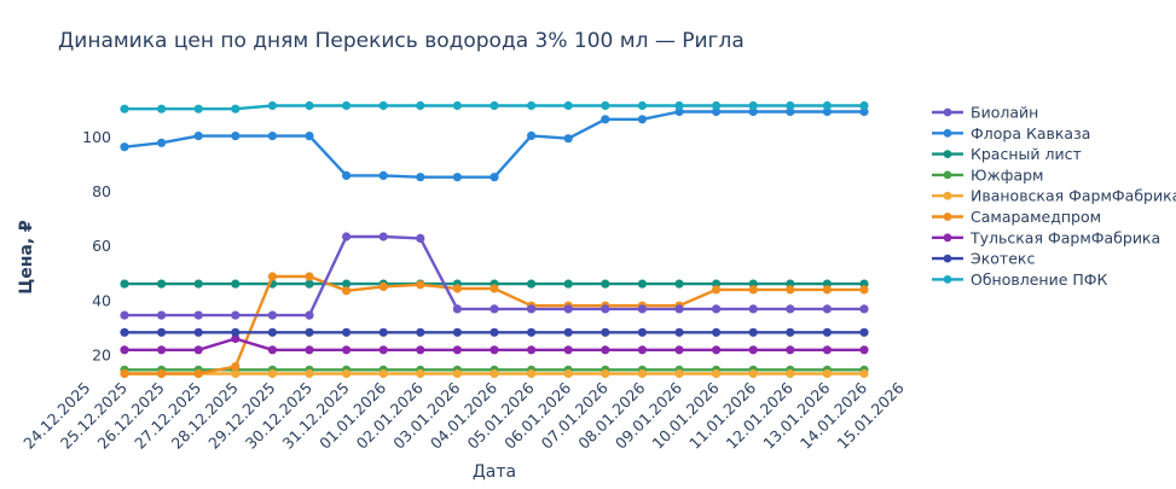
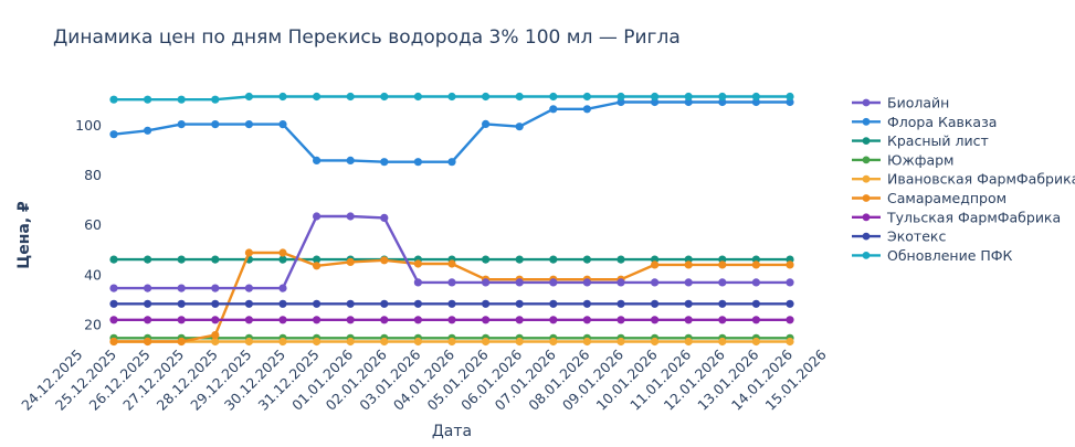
Тульская ФармФабрика/28.12.2025: 26 -> 22
